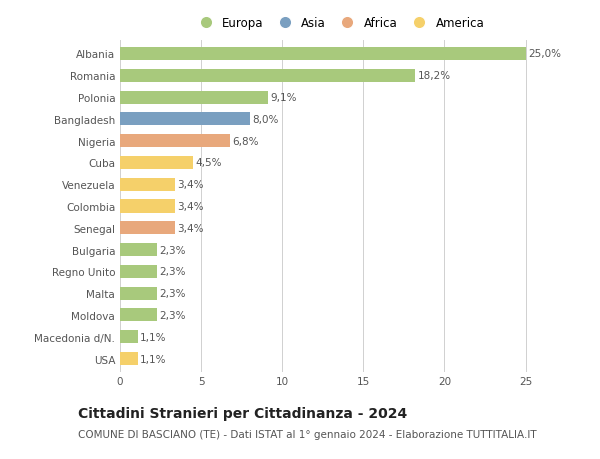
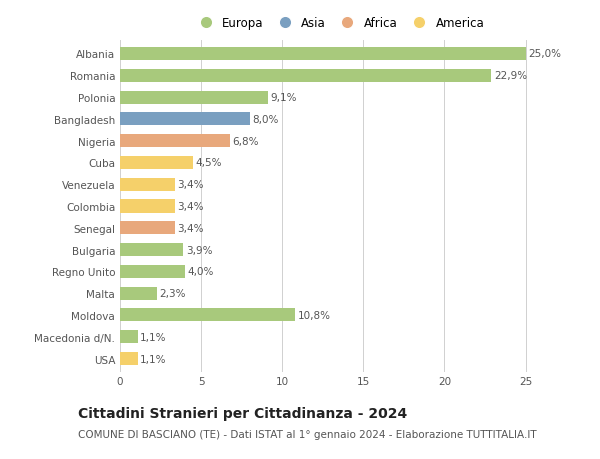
Romania: 18,2% -> 22,9%
Bulgaria: 2,3% -> 3,9%
Regno Unito: 2,3% -> 4,0%
Moldova: 2,3% -> 10,8%
